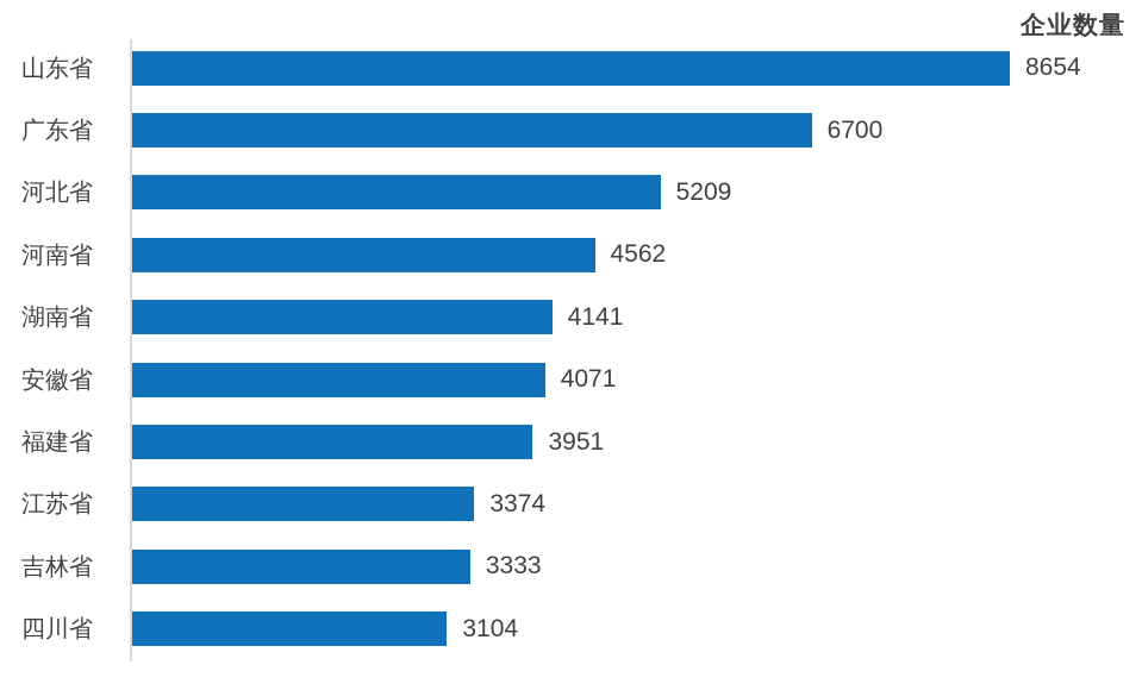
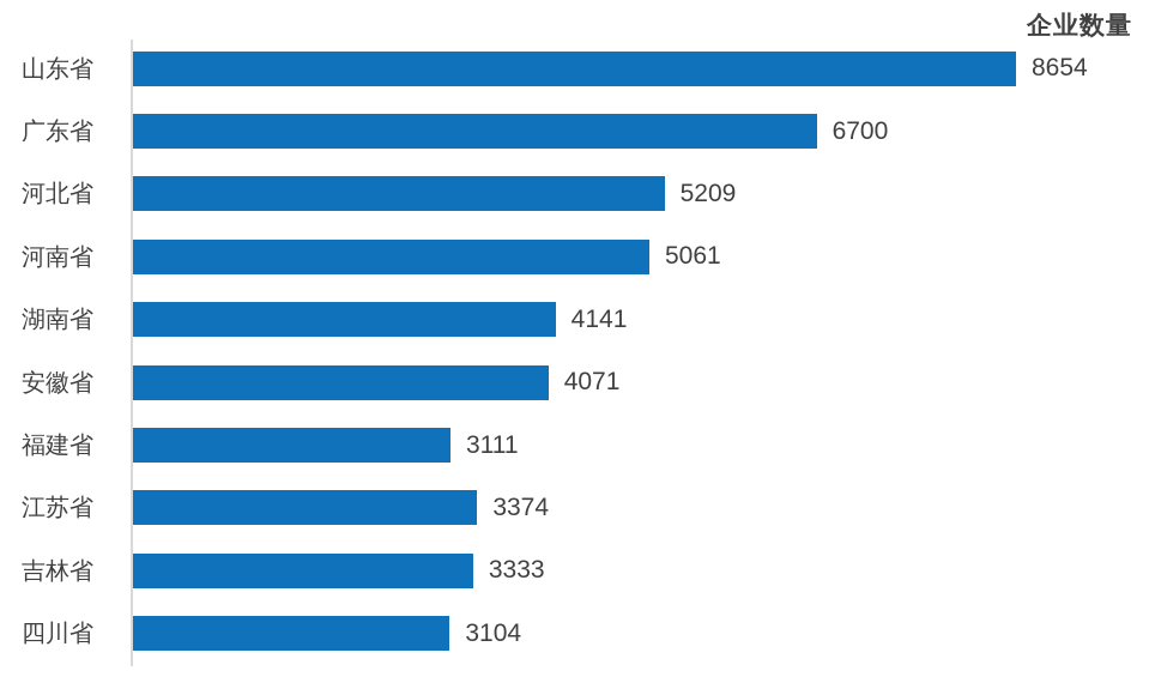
河南省: 4562 -> 5061
福建省: 3951 -> 3111
